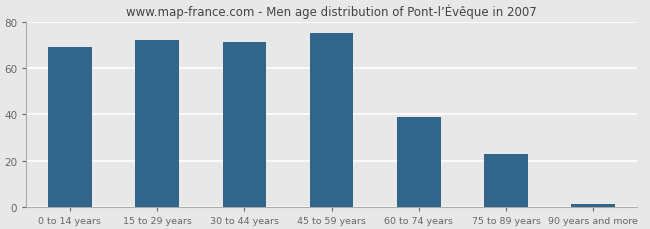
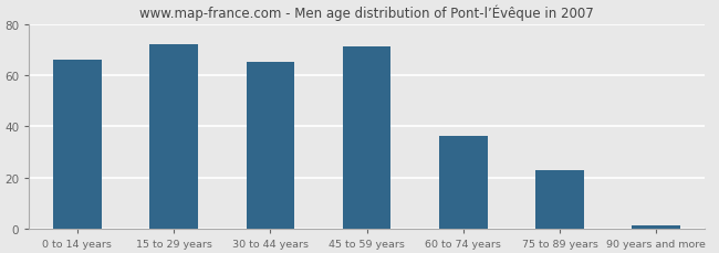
0 to 14 years: 69 -> 66
30 to 44 years: 71 -> 65
45 to 59 years: 75 -> 71
60 to 74 years: 39 -> 36
